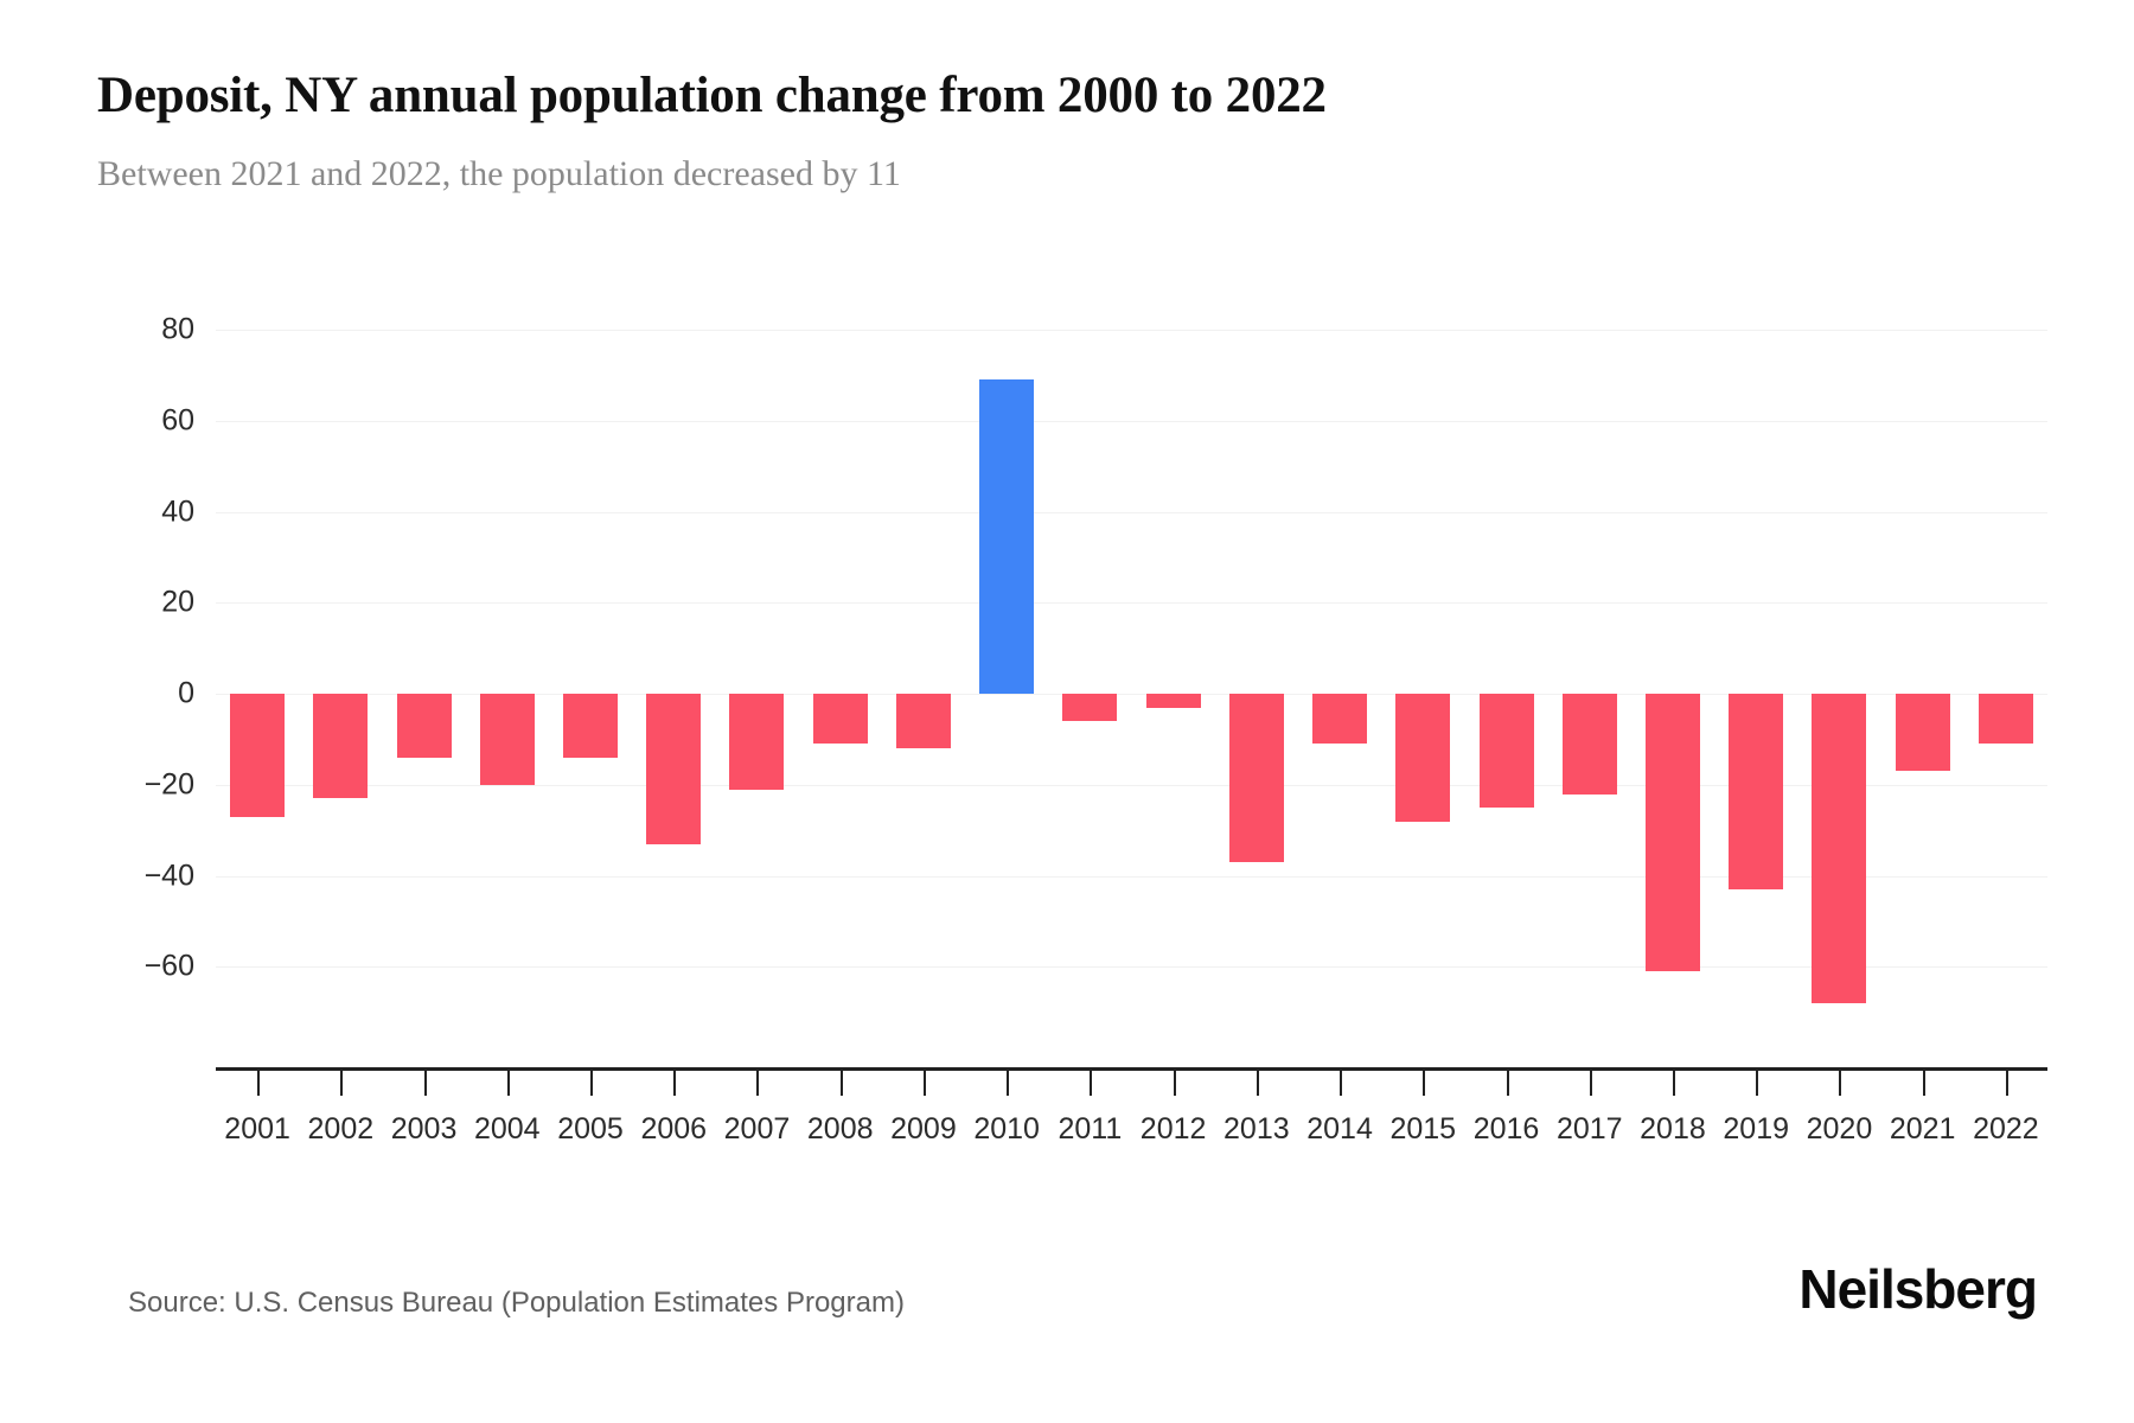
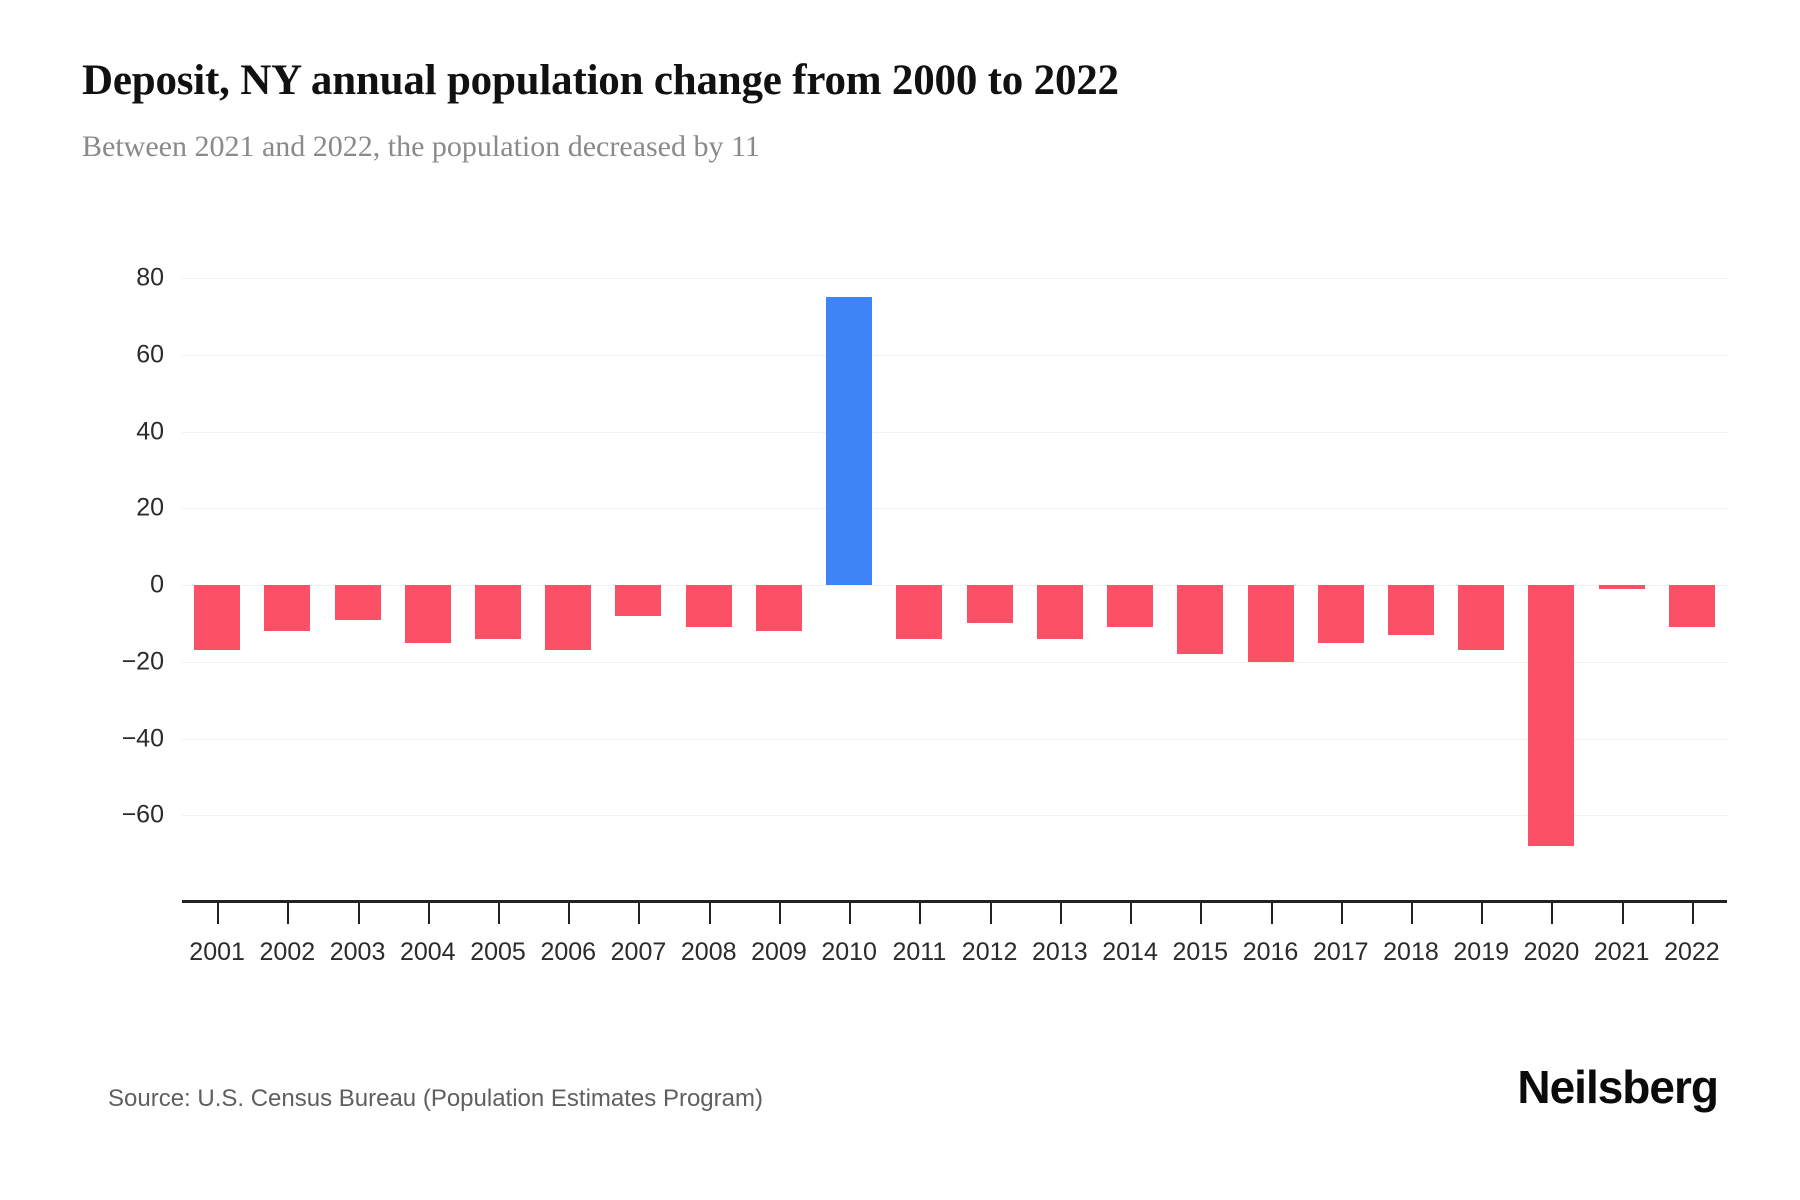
2001: -27 -> -17
2002: -23 -> -12
2003: -14 -> -9
2004: -20 -> -15
2006: -33 -> -17
2007: -21 -> -8
2010: 69 -> 75
2011: -6 -> -14
2012: -3 -> -10
2013: -37 -> -14
2015: -28 -> -18
2016: -25 -> -20
2017: -22 -> -15
2018: -61 -> -13
2019: -43 -> -17
2021: -17 -> -1
